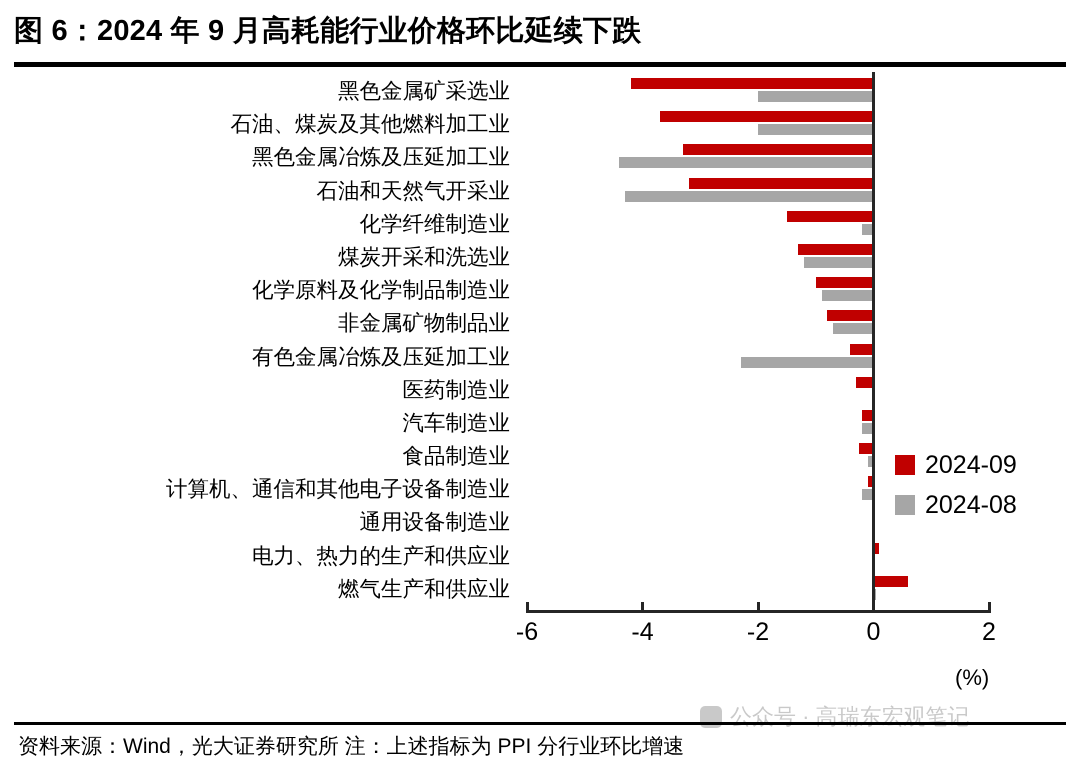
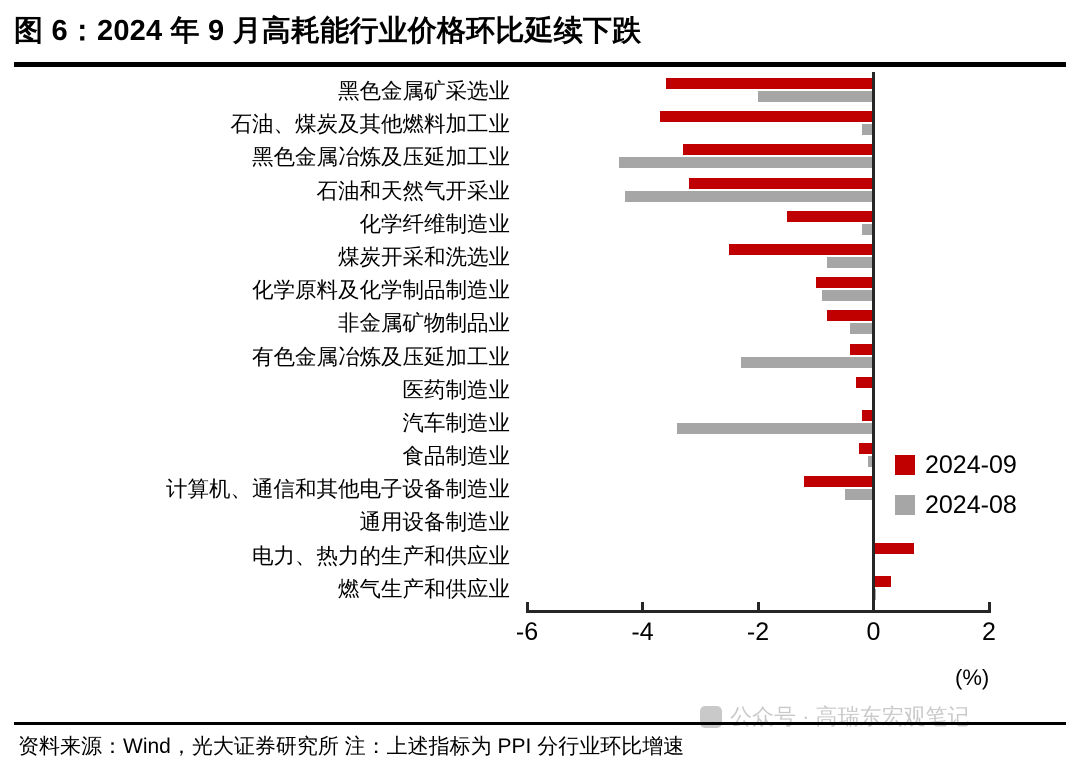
2024-09/黑色金属矿采选业: -4.2 -> -3.6
2024-08/石油、煤炭及其他燃料加工业: -2.0 -> -0.2
2024-09/煤炭开采和洗选业: -1.3 -> -2.5
2024-08/煤炭开采和洗选业: -1.2 -> -0.8
2024-08/非金属矿物制品业: -0.7 -> -0.4
2024-08/汽车制造业: -0.2 -> -3.4
2024-09/计算机、通信和其他电子设备制造业: -0.1 -> -1.2
2024-08/计算机、通信和其他电子设备制造业: -0.2 -> -0.5
2024-09/电力、热力的生产和供应业: 0.1 -> 0.7
2024-09/燃气生产和供应业: 0.6 -> 0.3
